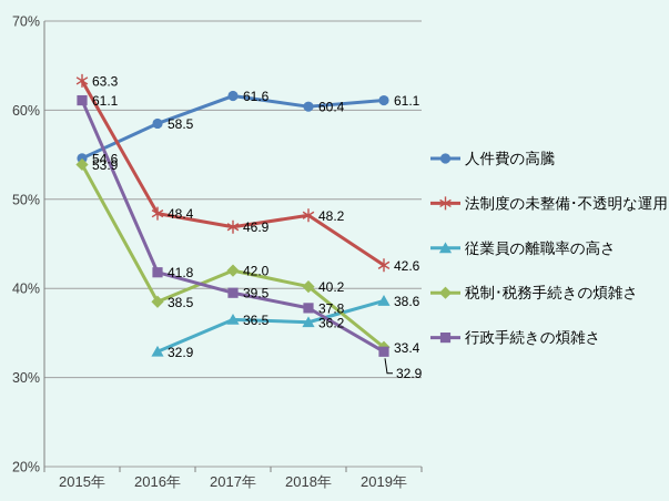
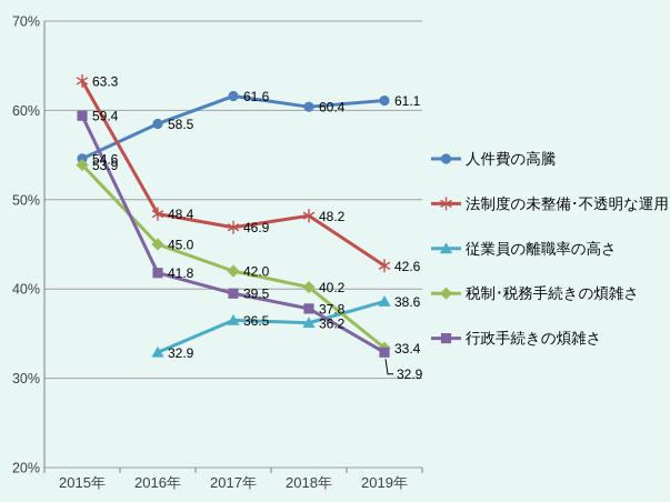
行政手続きの煩雑さ/2015年: 61.1 -> 59.4
税制･税務手続きの煩雑さ/2016年: 38.5 -> 45.0
